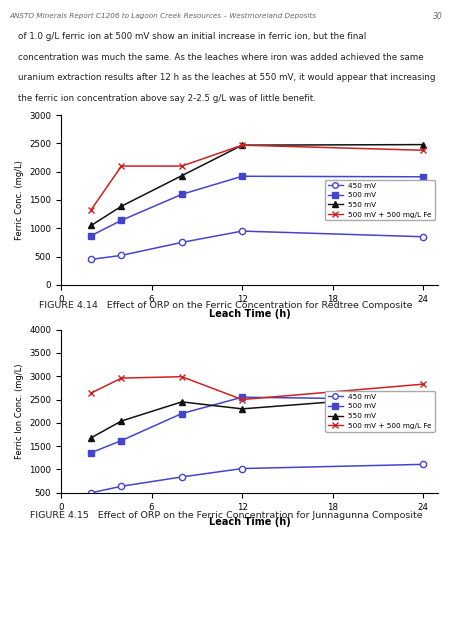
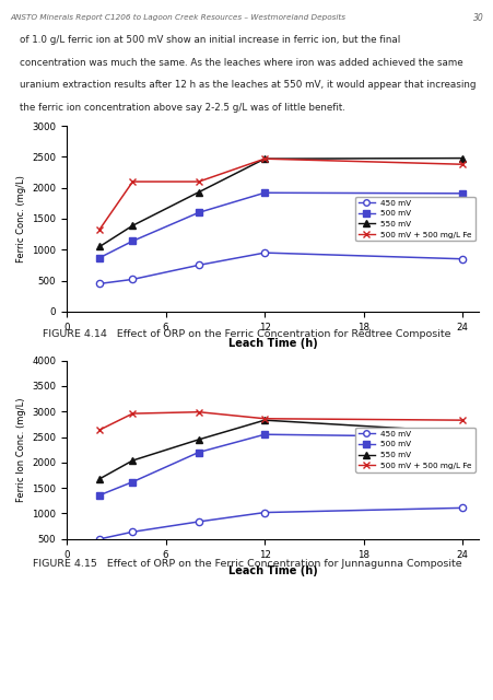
550 mV/12: 2300 -> 2830
500 mV + 500 mg/L Fe/12: 2500 -> 2860
